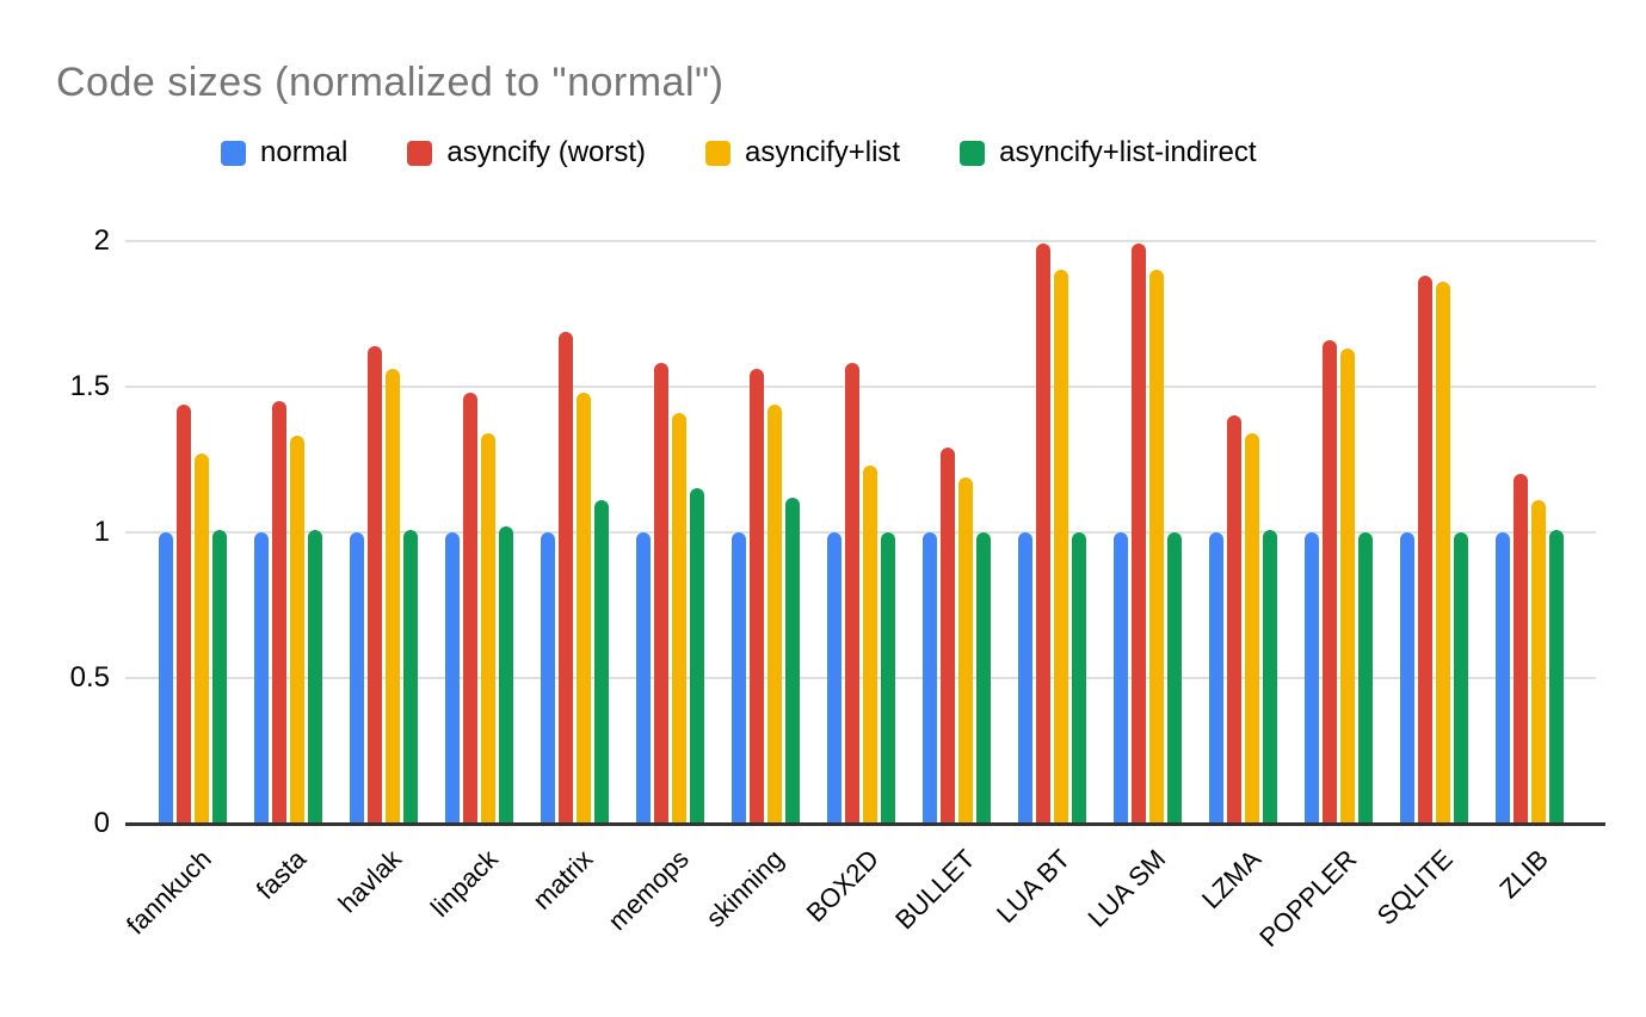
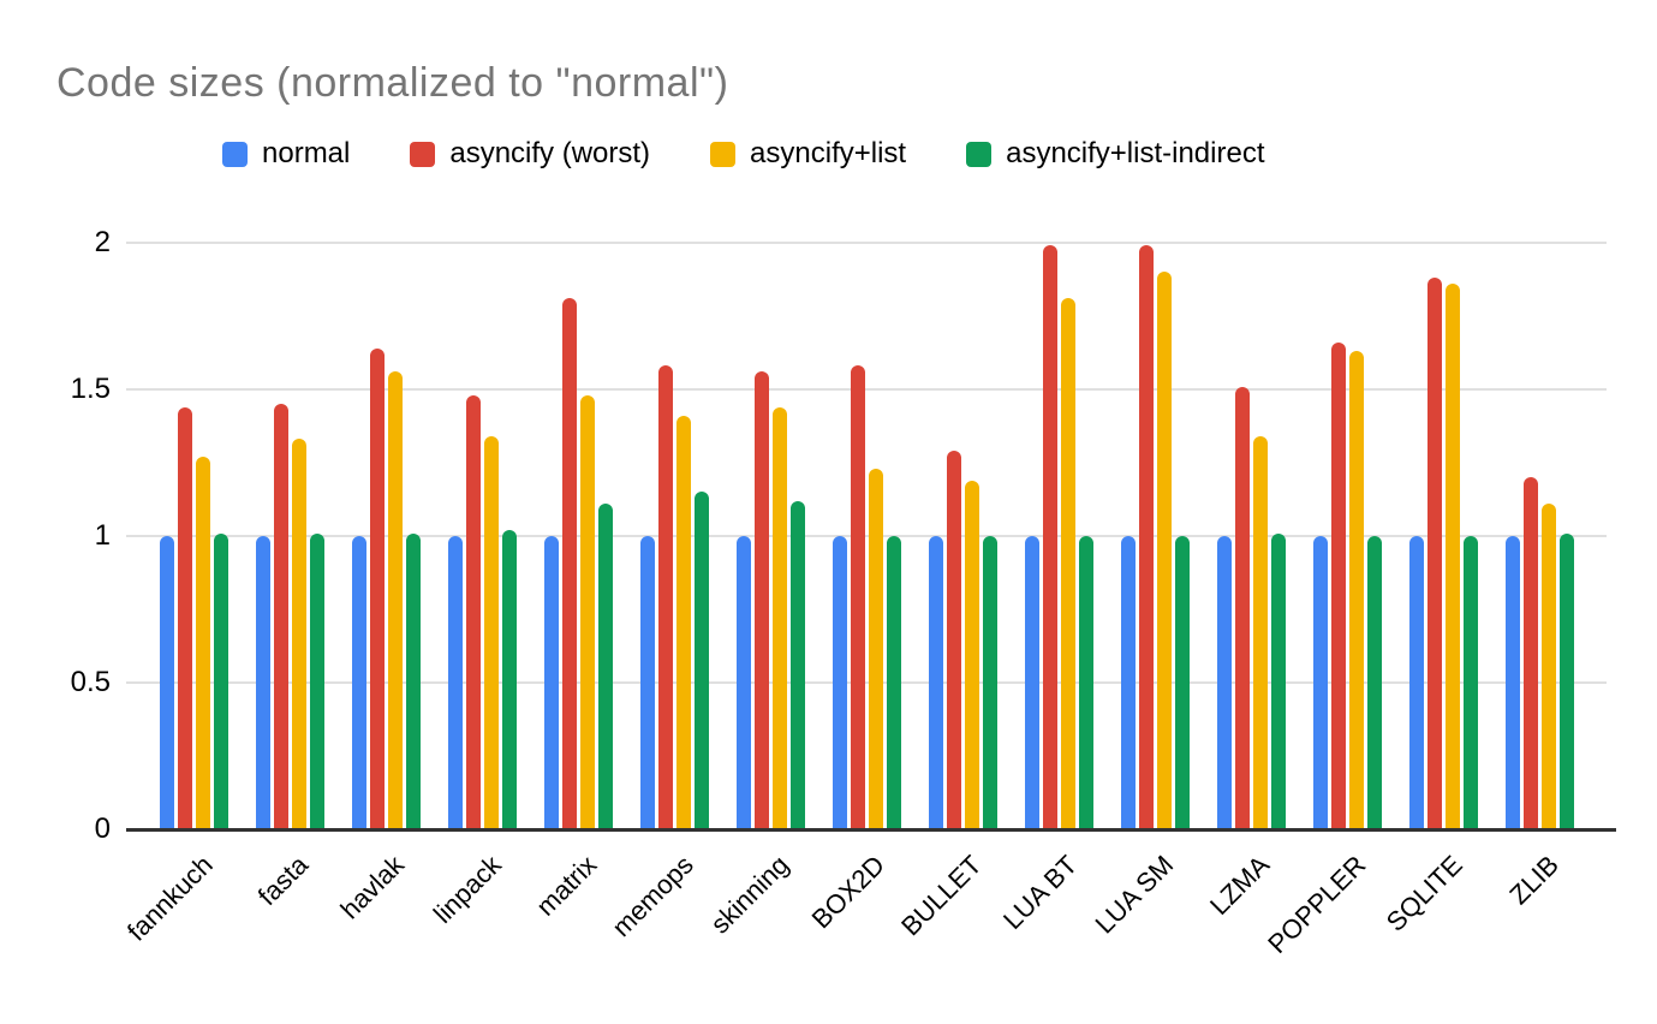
asyncify (worst)/matrix: 1.69 -> 1.81
asyncify+list/LUA BT: 1.90 -> 1.81
asyncify (worst)/LZMA: 1.40 -> 1.51
